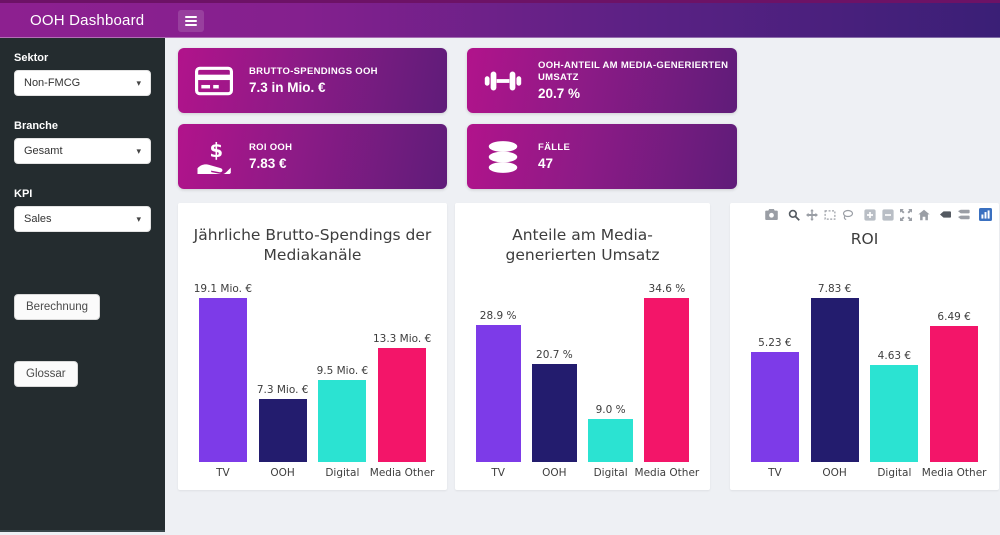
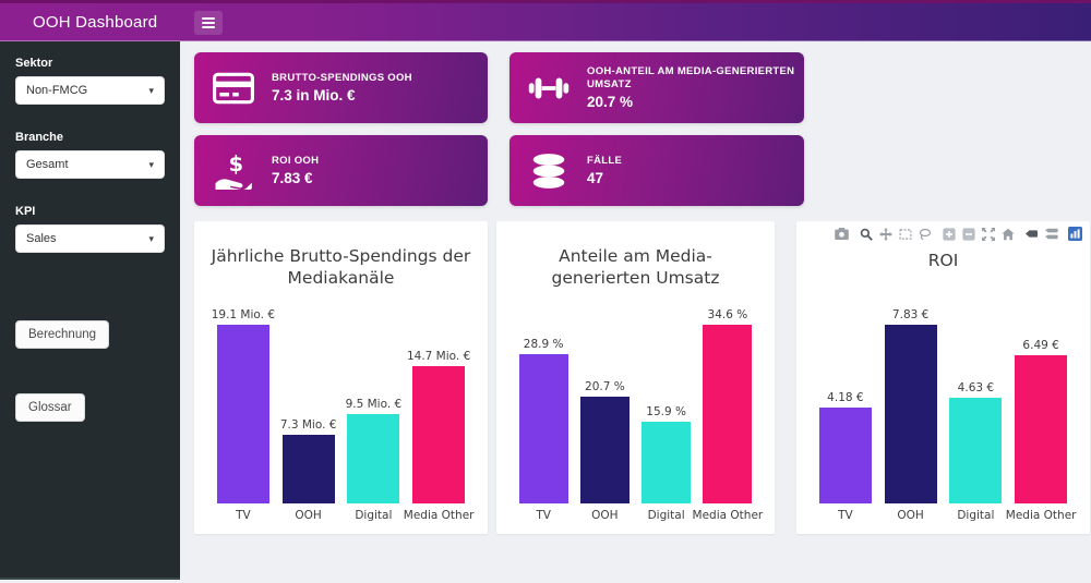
Jährliche Brutto-Spendings der Mediakanäle/Media Other: 13.3 -> 14.7
Anteile am Media-generierten Umsatz/Digital: 9.0 -> 15.9
ROI/TV: 5.23 -> 4.18
